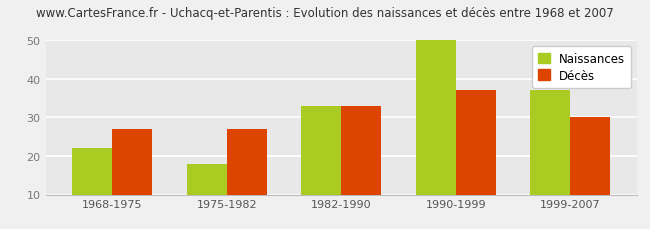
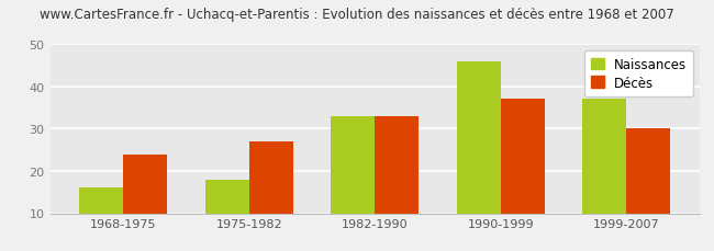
Naissances/1968-1975: 22 -> 16
Décès/1968-1975: 27 -> 24
Naissances/1990-1999: 50 -> 46
